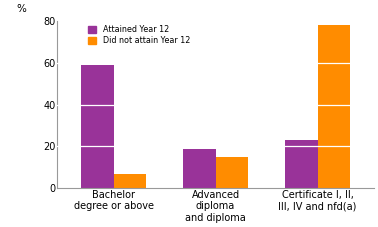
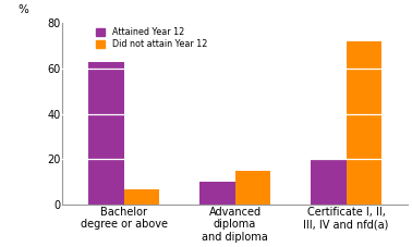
Attained Year 12/Bachelor degree or above: 59 -> 63
Attained Year 12/Advanced diploma and diploma: 19 -> 10
Attained Year 12/Certificate I, II, III, IV and nfd(a): 23 -> 20
Did not attain Year 12/Certificate I, II, III, IV and nfd(a): 78 -> 72
